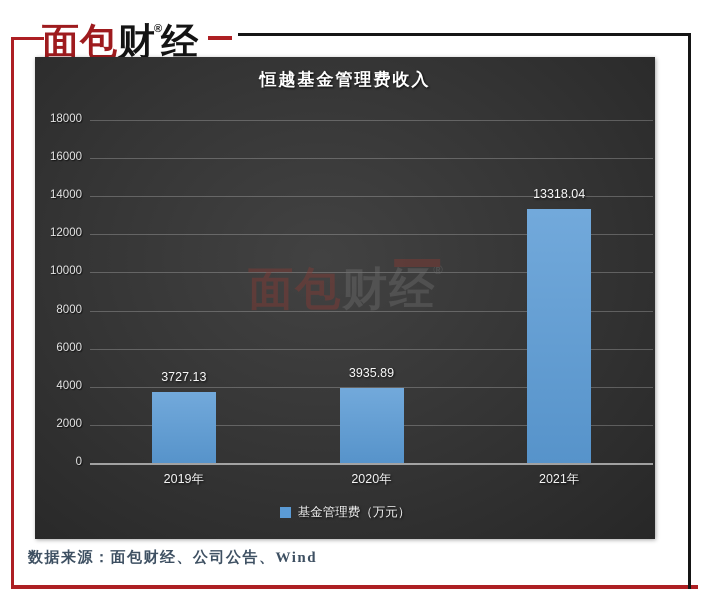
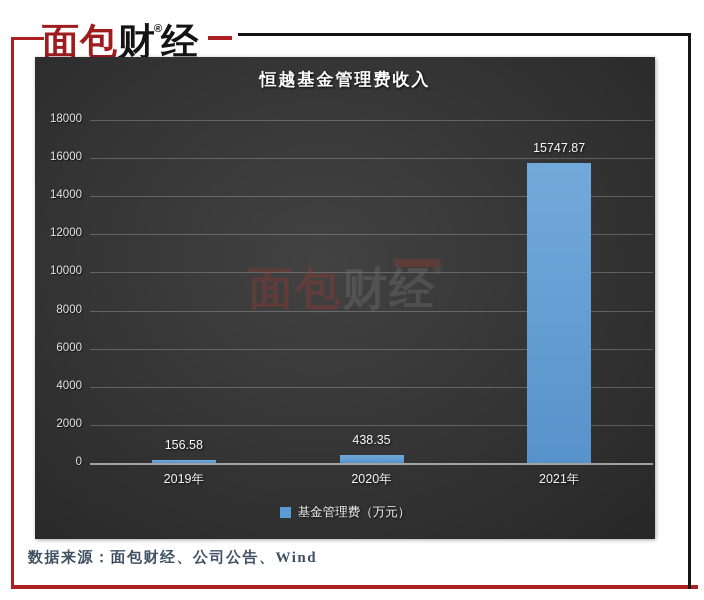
2019年: 3727.13 -> 156.58
2020年: 3935.89 -> 438.35
2021年: 13318.04 -> 15747.87
